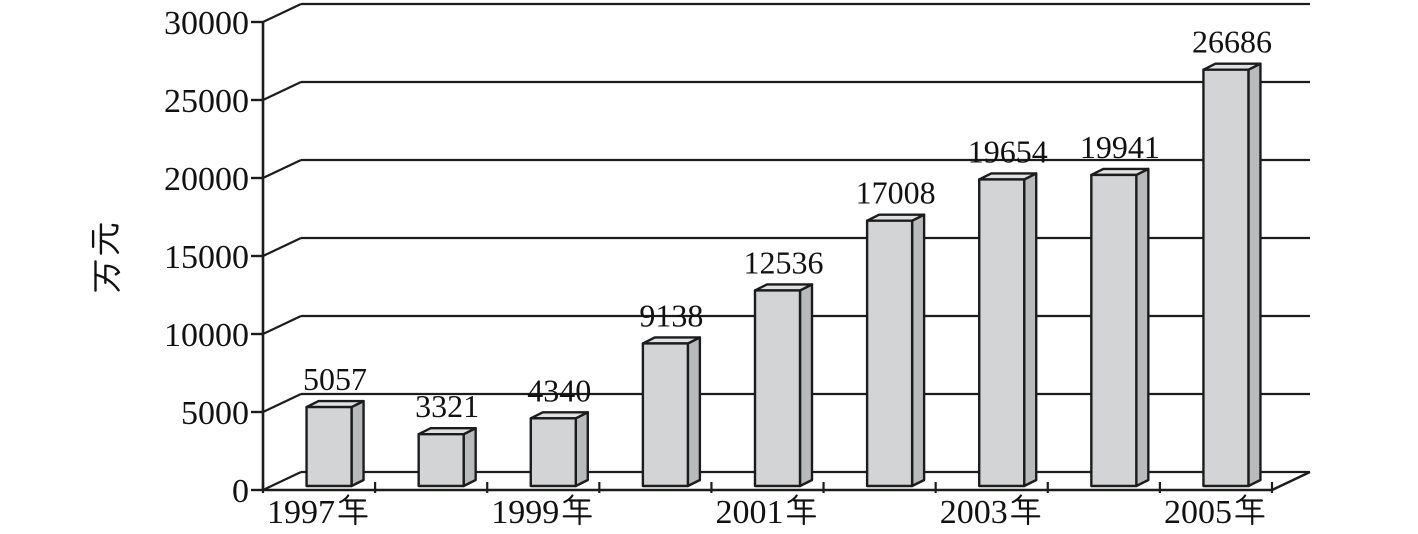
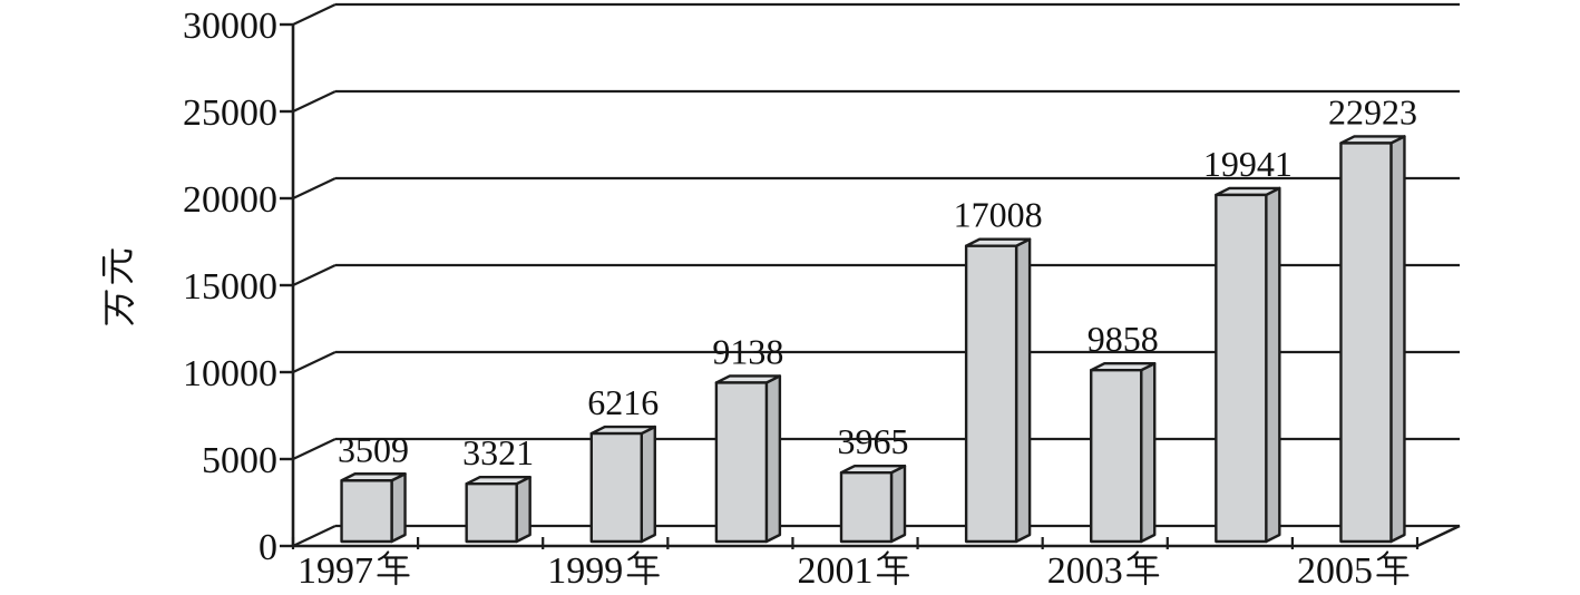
1997: 5057 -> 3509
1999: 4340 -> 6216
2001: 12536 -> 3965
2003: 19654 -> 9858
2005: 26686 -> 22923
